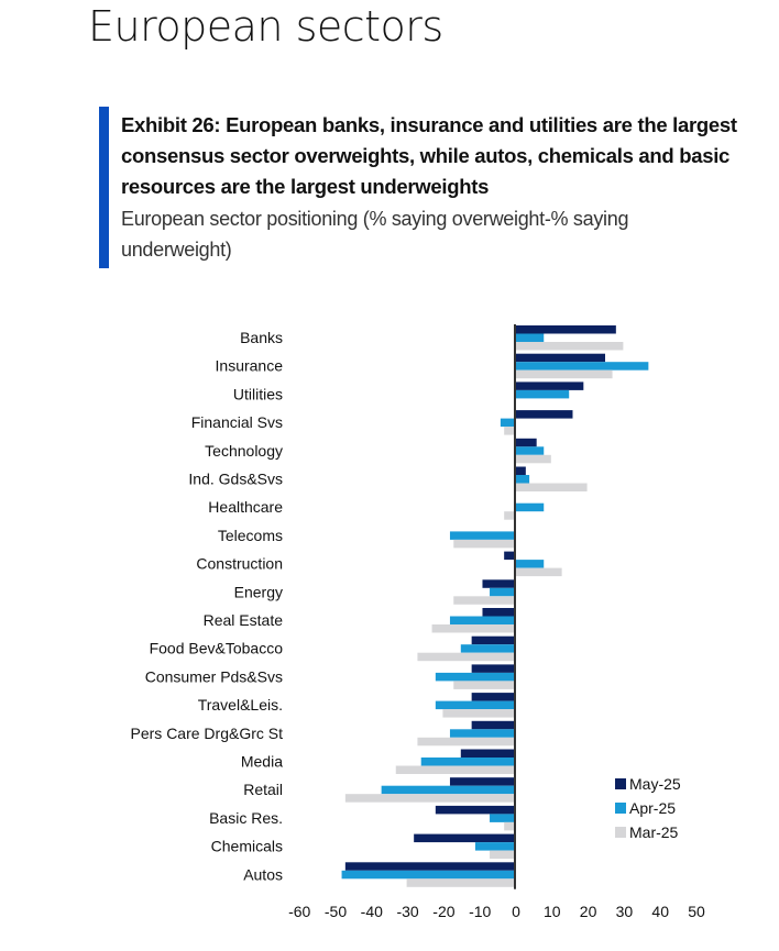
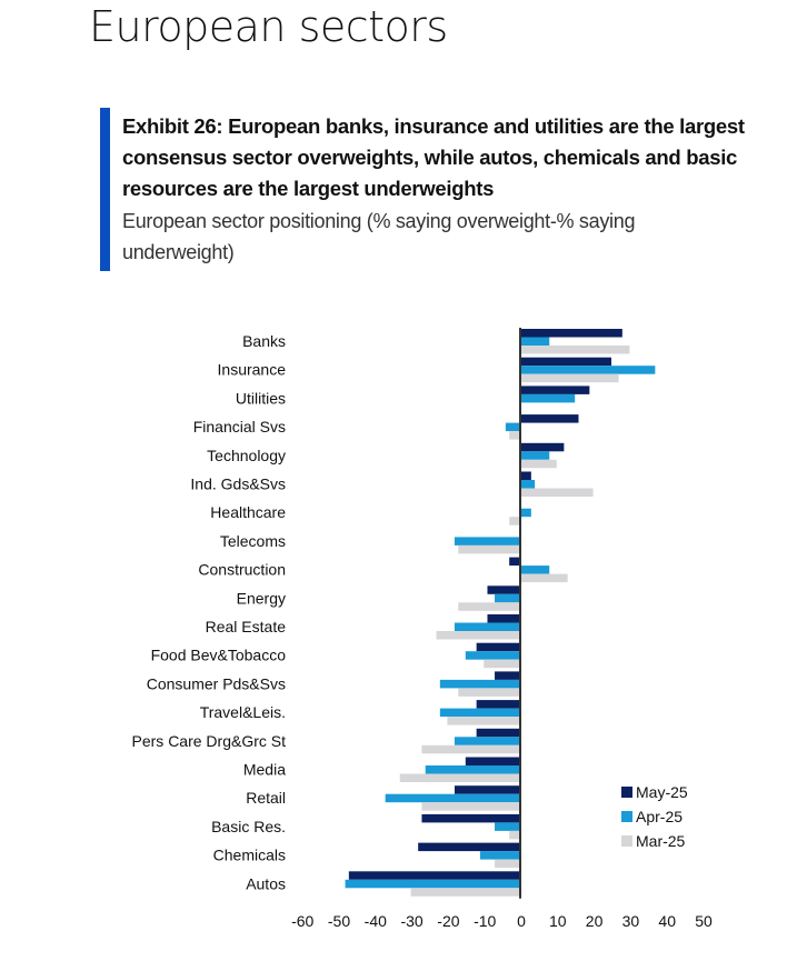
May-25/Technology: 6 -> 12
Apr-25/Healthcare: 8 -> 3
Mar-25/Food Bev&Tobacco: -27 -> -10
May-25/Consumer Pds&Svs: -12 -> -7
Mar-25/Retail: -47 -> -27
May-25/Basic Res.: -22 -> -27
